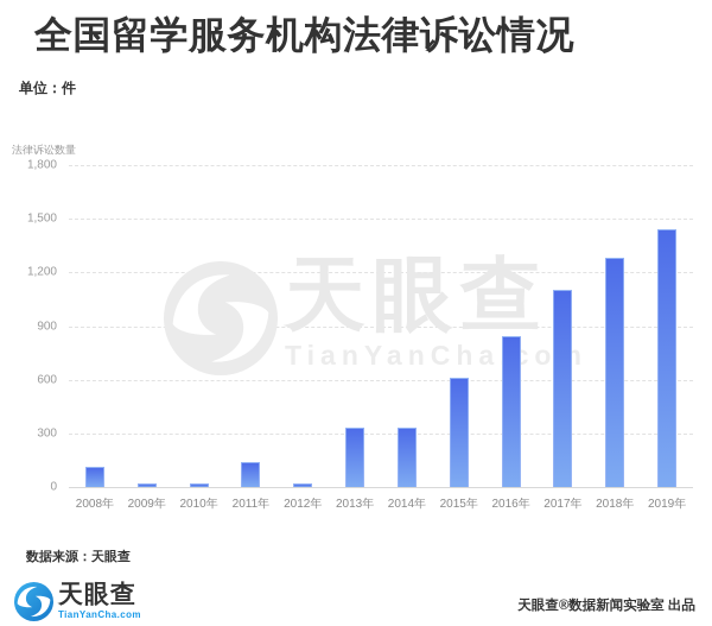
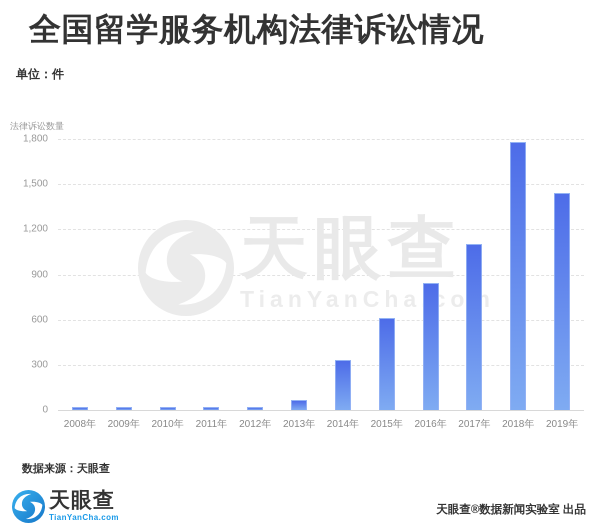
2008年: 110 -> 20
2011年: 140 -> 20
2013年: 330 -> 60
2018年: 1280 -> 1780
